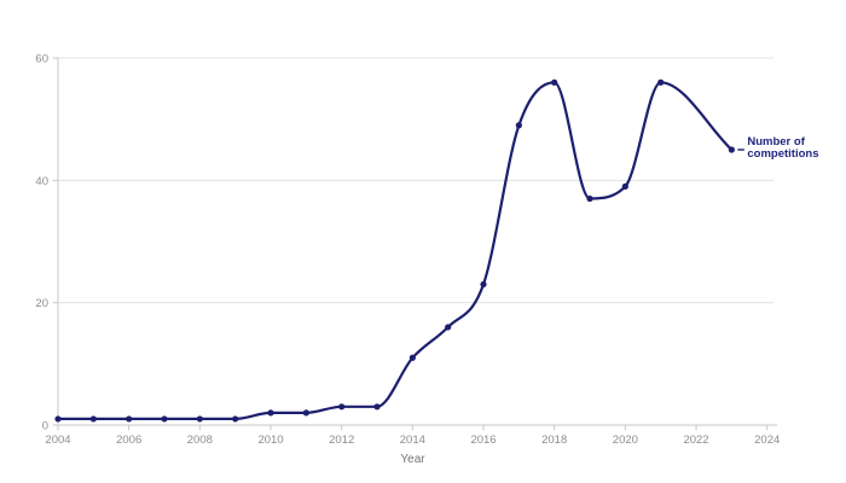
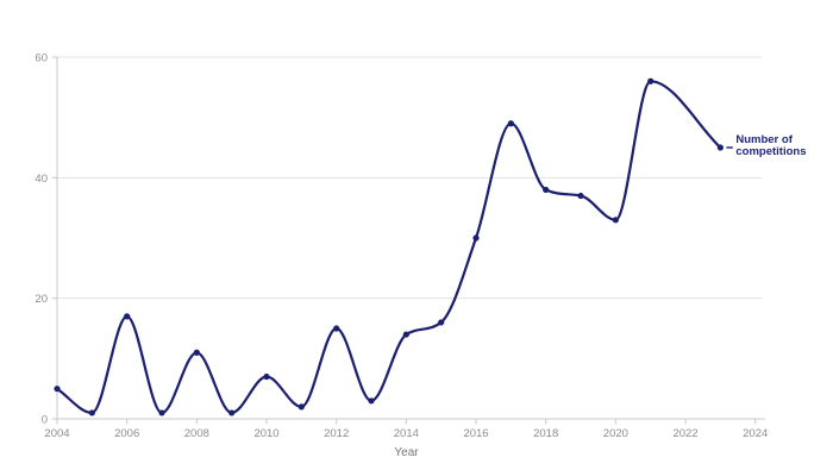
2004: 1 -> 5
2006: 1 -> 17
2008: 1 -> 11
2010: 2 -> 7
2012: 3 -> 15
2014: 11 -> 14
2016: 23 -> 30
2018: 56 -> 38
2020: 39 -> 33
